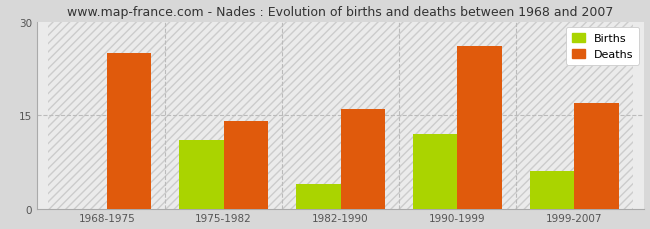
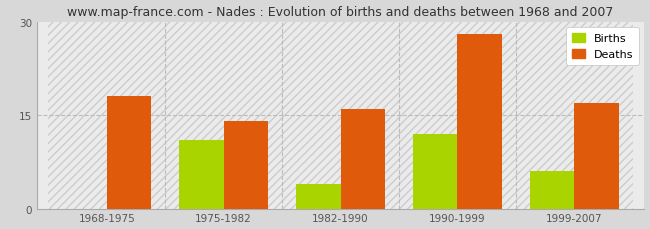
Deaths/1968-1975: 25 -> 18
Deaths/1990-1999: 26 -> 28
